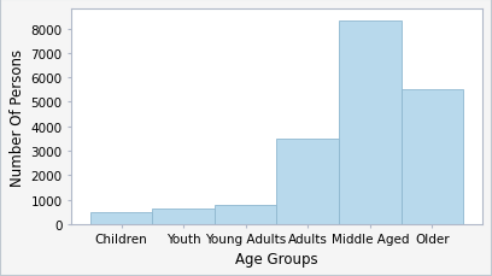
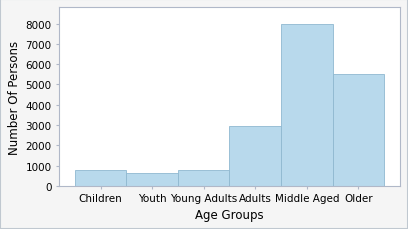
Children: 500 -> 800
Adults: 3500 -> 2950
Middle Aged: 8300 -> 8000
